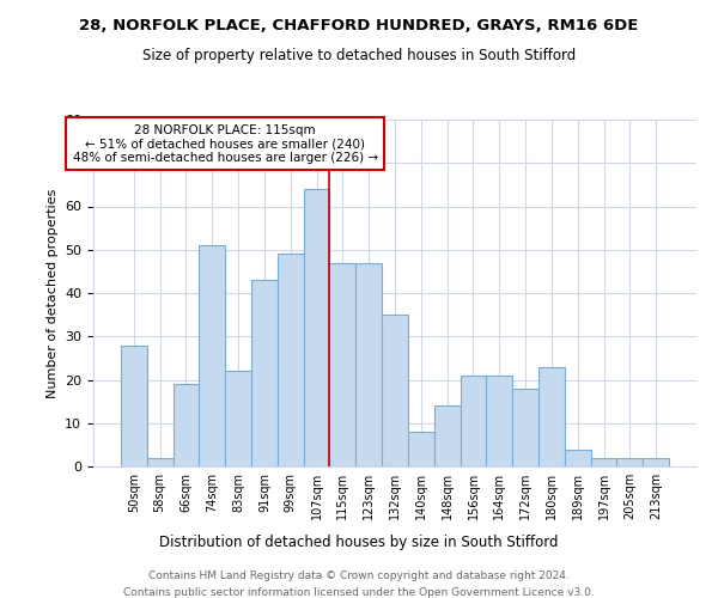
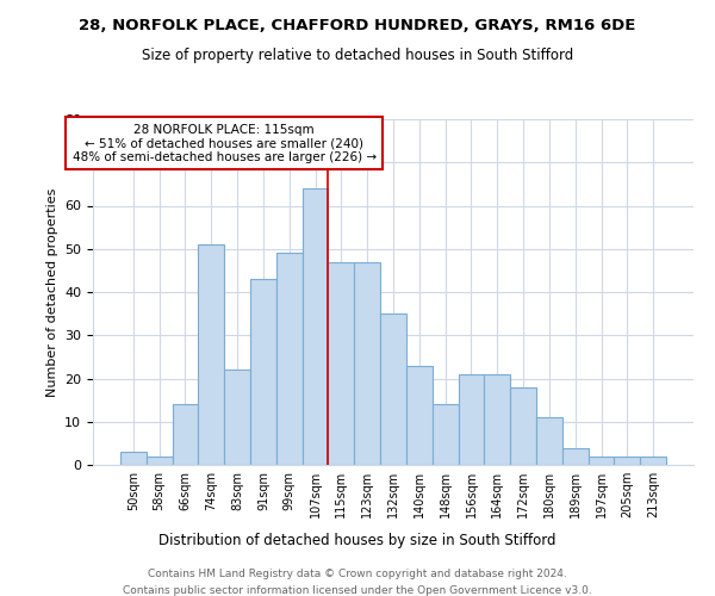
50sqm: 28 -> 3
66sqm: 19 -> 14
140sqm: 8 -> 23
180sqm: 23 -> 11
